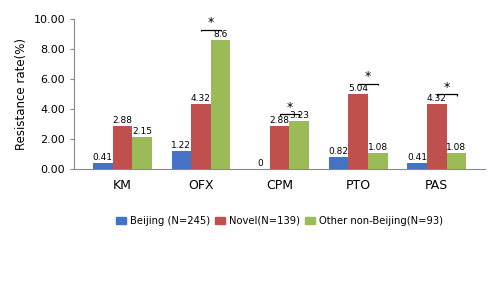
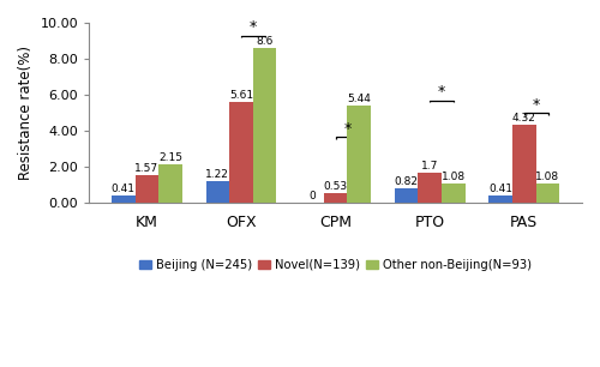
Novel(N=139)/KM: 2.88 -> 1.57
Novel(N=139)/OFX: 4.32 -> 5.61
Novel(N=139)/CPM: 2.88 -> 0.53
Other non-Beijing(N=93)/CPM: 3.23 -> 5.44
Novel(N=139)/PTO: 5.04 -> 1.7
